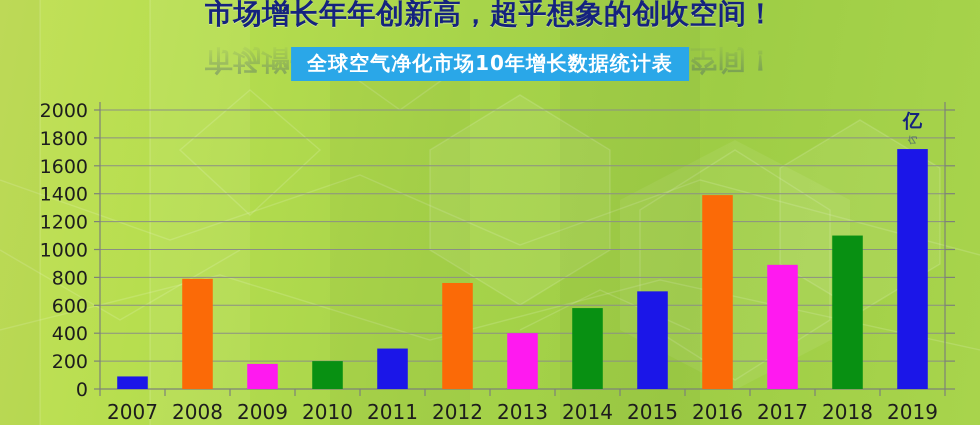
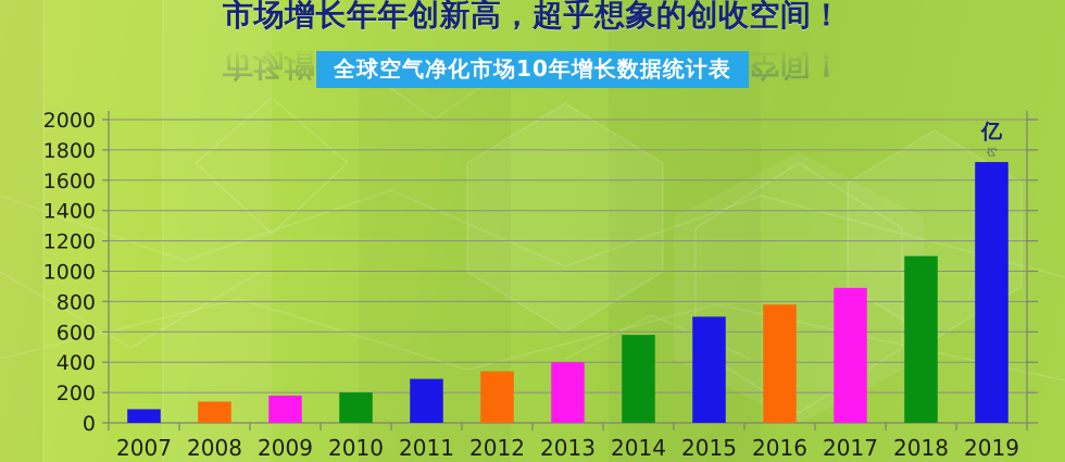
2008: 790 -> 140
2012: 760 -> 340
2016: 1390 -> 780
